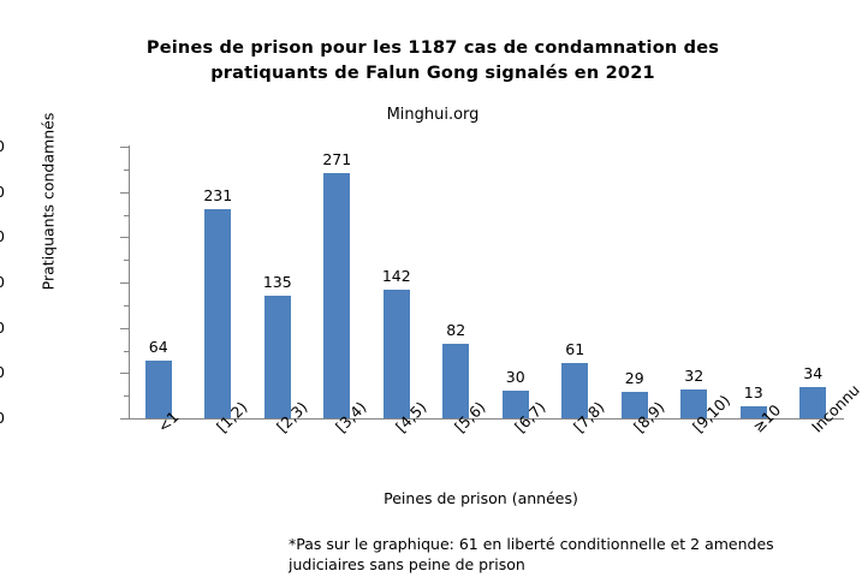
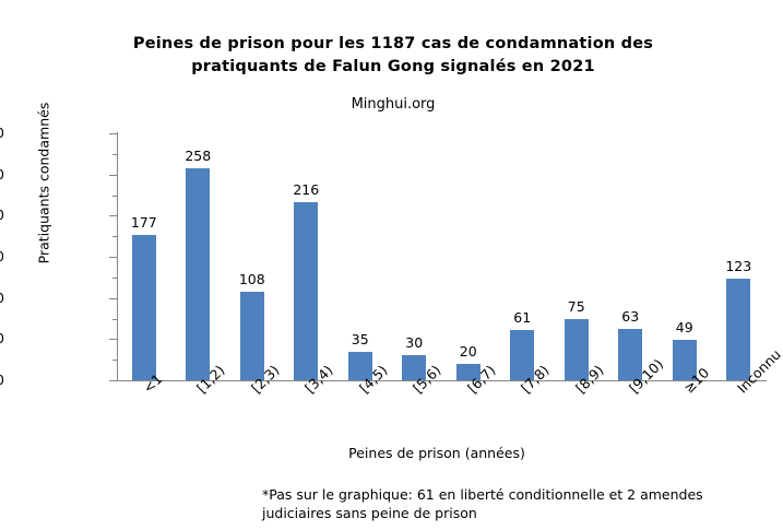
<1: 64 -> 177
[1,2): 231 -> 258
[2,3): 135 -> 108
[3,4): 271 -> 216
[4,5): 142 -> 35
[5,6): 82 -> 30
[6,7): 30 -> 20
[8,9): 29 -> 75
[9,10): 32 -> 63
≥10: 13 -> 49
Inconnu: 34 -> 123
